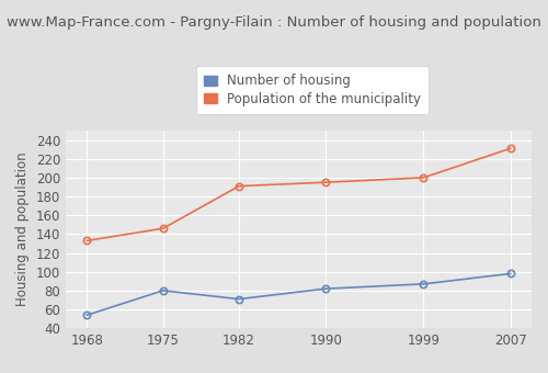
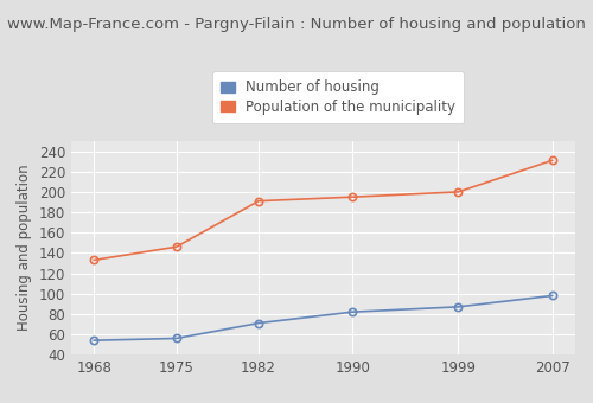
Number of housing/1975: 80 -> 56
